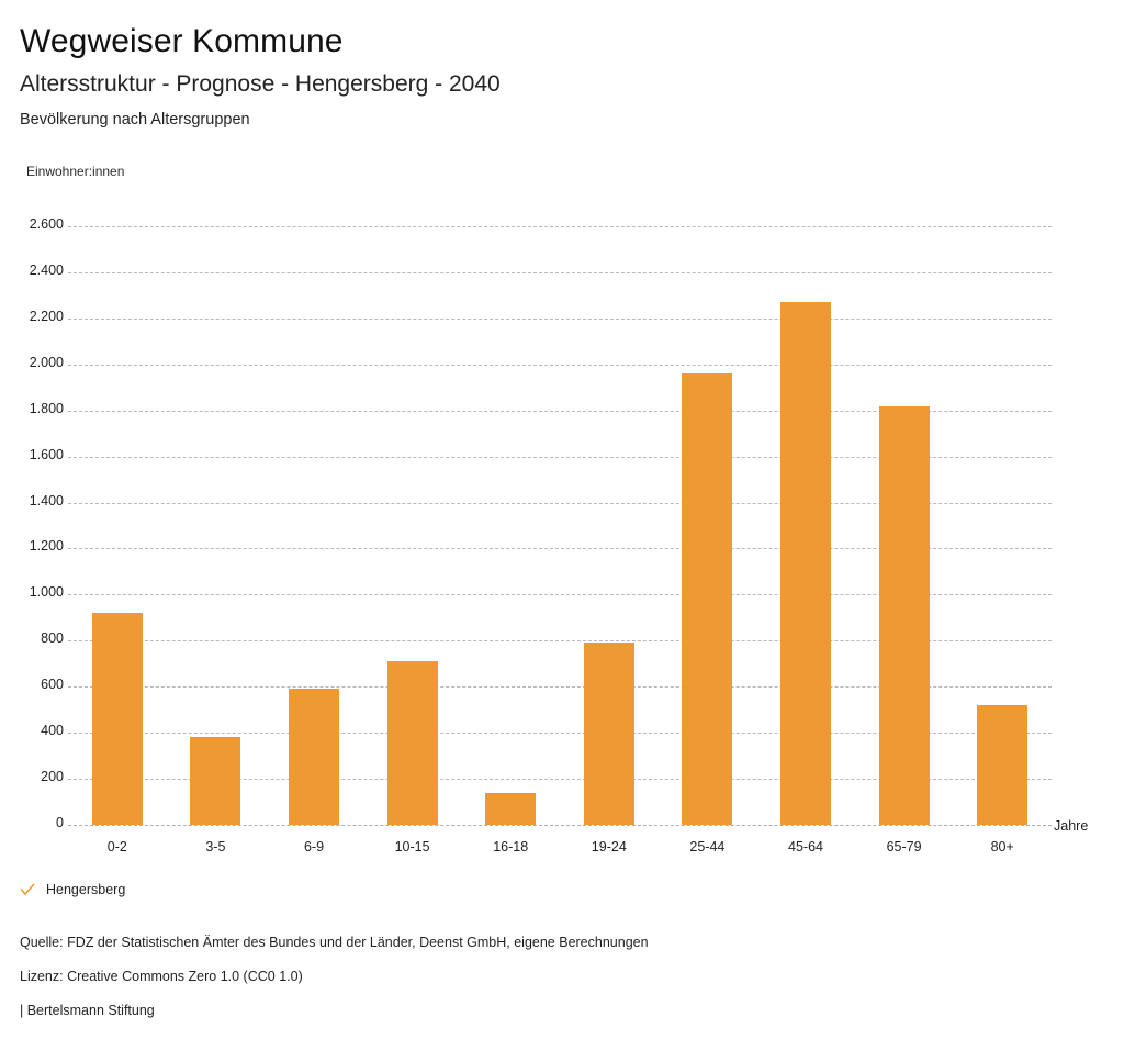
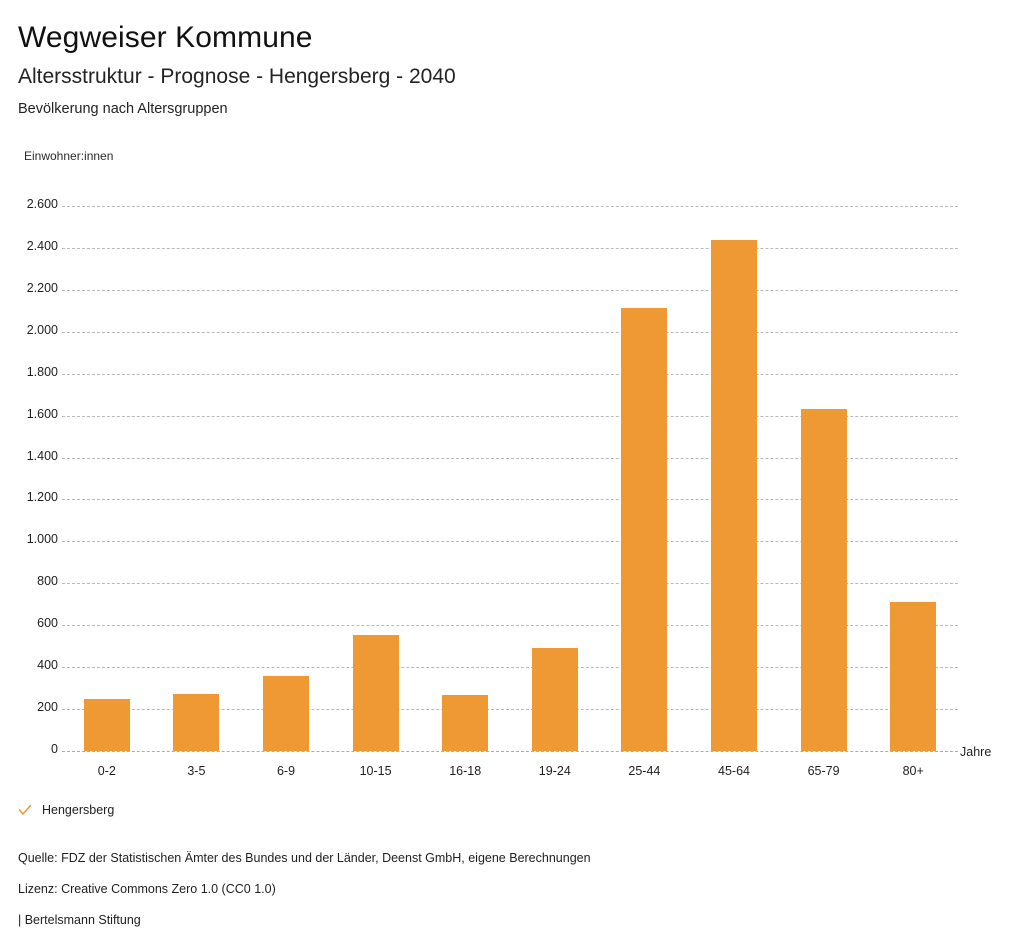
0-2: 920 -> 250
3-5: 380 -> 270
6-9: 590 -> 360
10-15: 710 -> 550
16-18: 140 -> 270
19-24: 790 -> 490
25-44: 1960 -> 2120
45-64: 2270 -> 2440
65-79: 1820 -> 1630
80+: 520 -> 710
